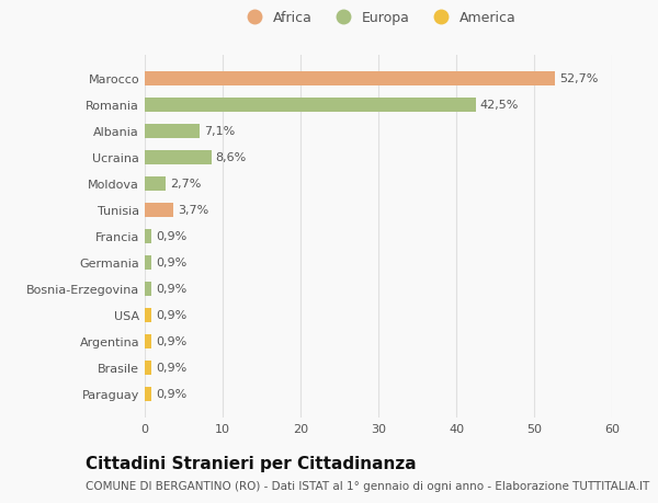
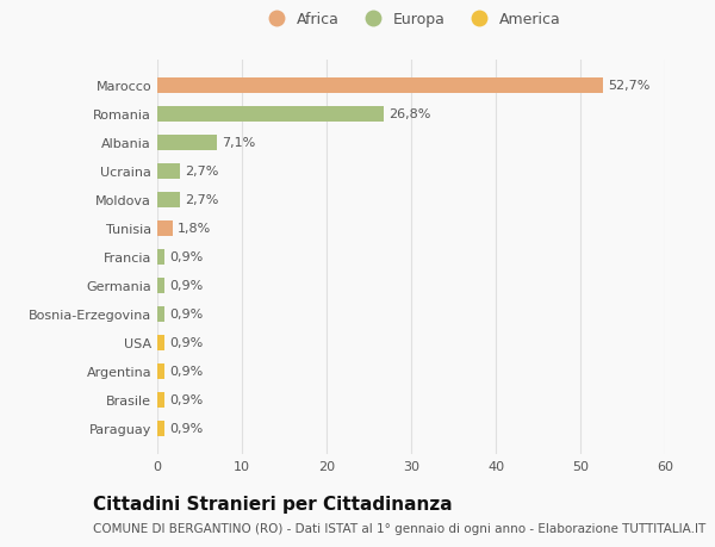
Romania: 42,5% -> 26,8%
Ucraina: 8,6% -> 2,7%
Tunisia: 3,7% -> 1,8%
